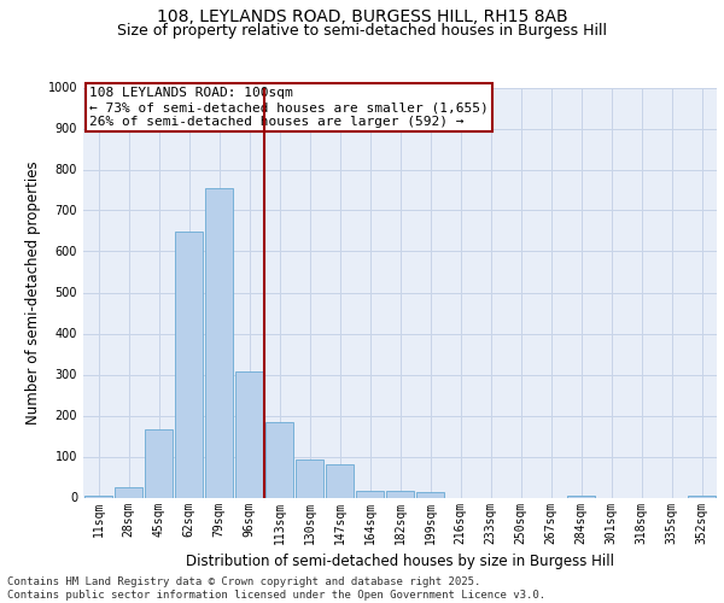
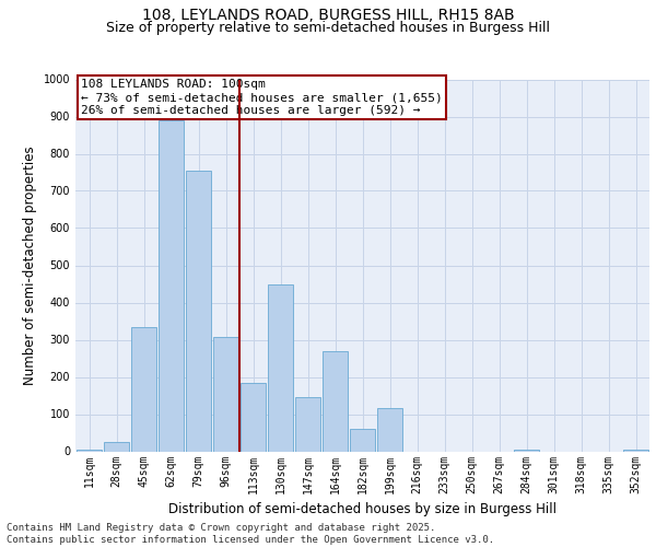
45sqm: 165 -> 335
62sqm: 648 -> 890
130sqm: 92 -> 450
147sqm: 80 -> 145
164sqm: 15 -> 270
182sqm: 15 -> 60
199sqm: 12 -> 115
